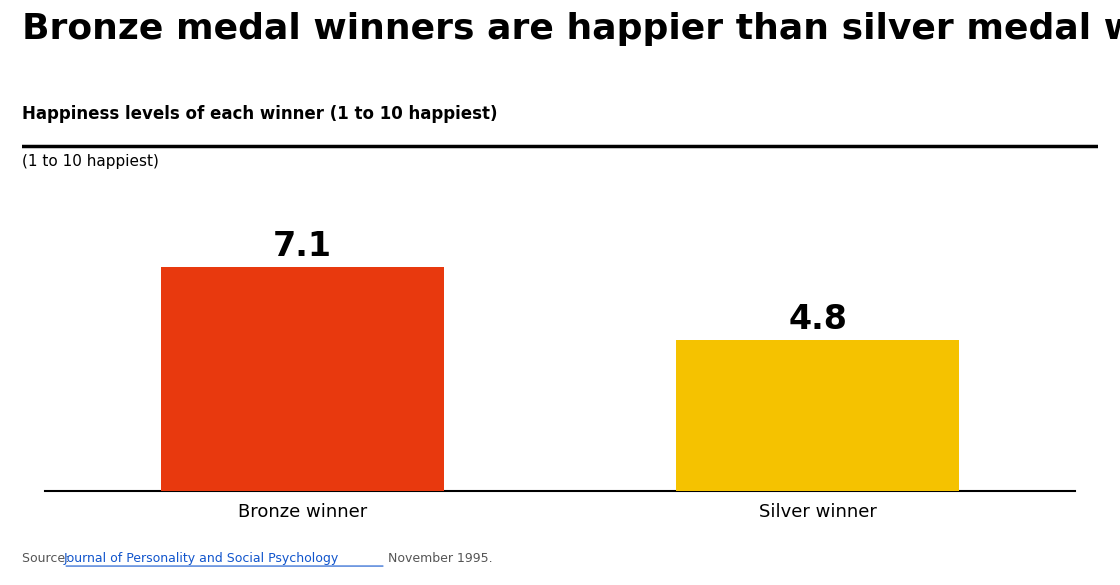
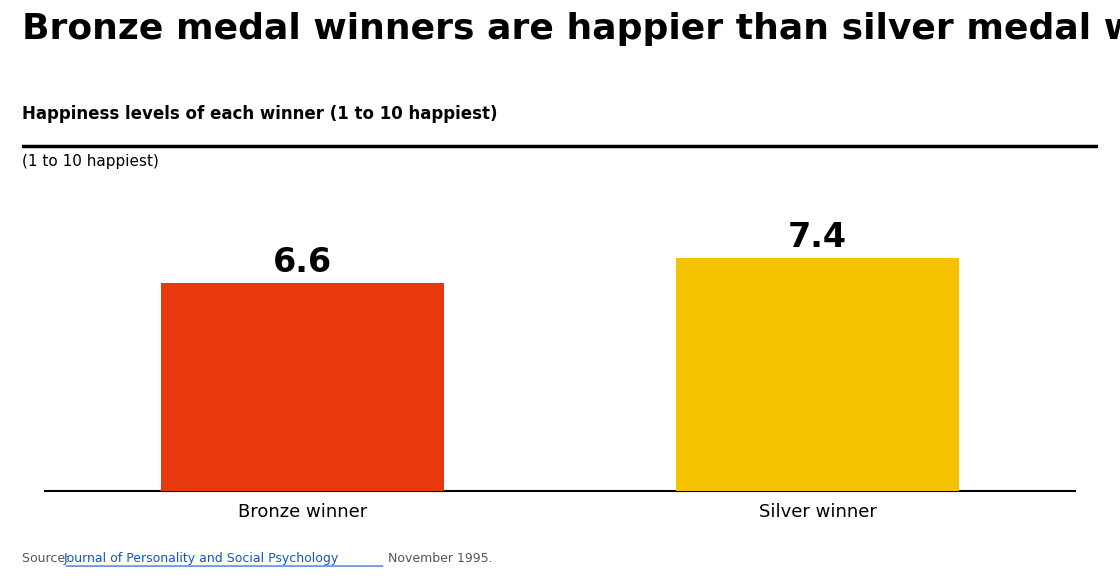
Bronze winner: 7.1 -> 6.6
Silver winner: 4.8 -> 7.4
